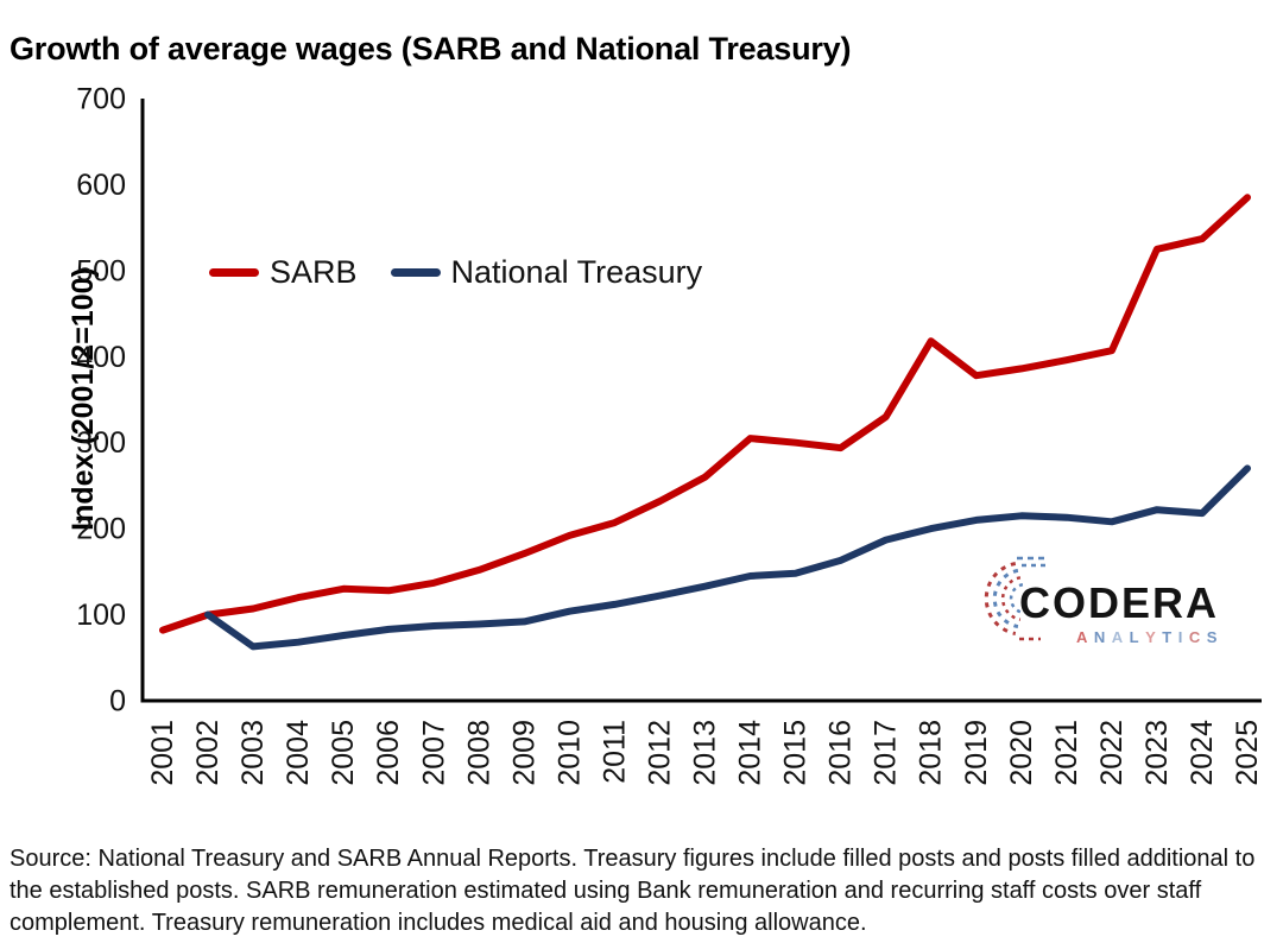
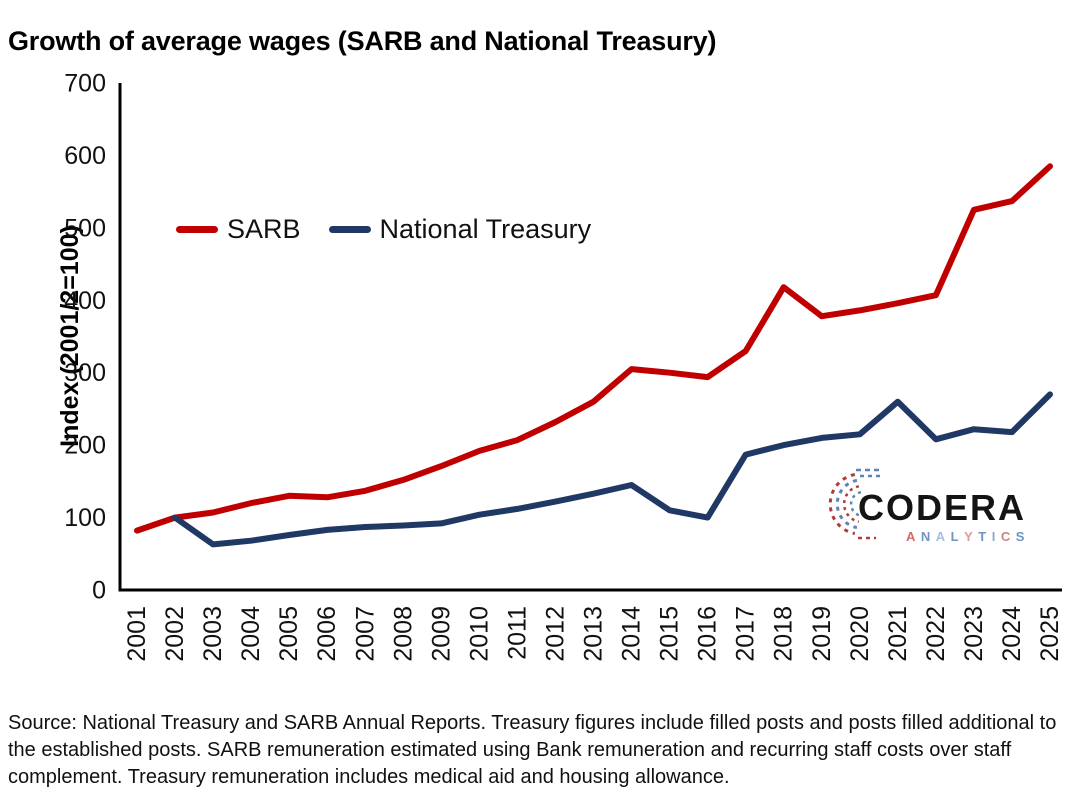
National Treasury/2015: 150 -> 110
National Treasury/2016: 160 -> 100
National Treasury/2021: 210 -> 260
